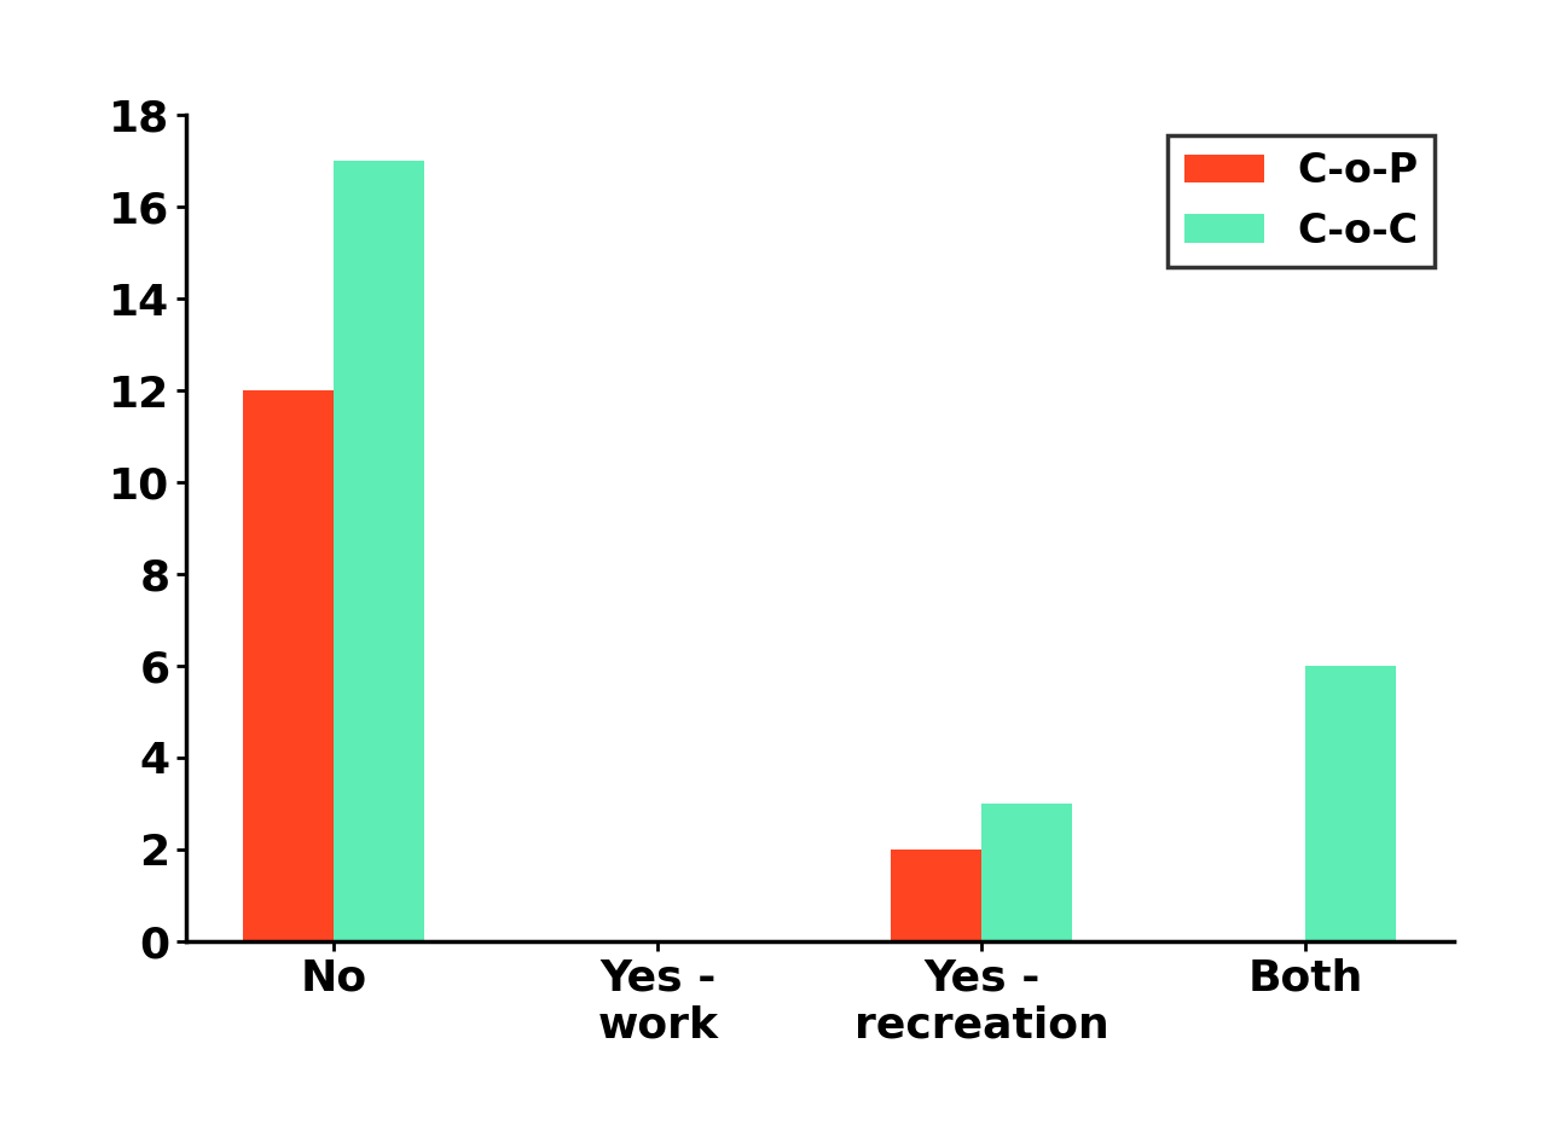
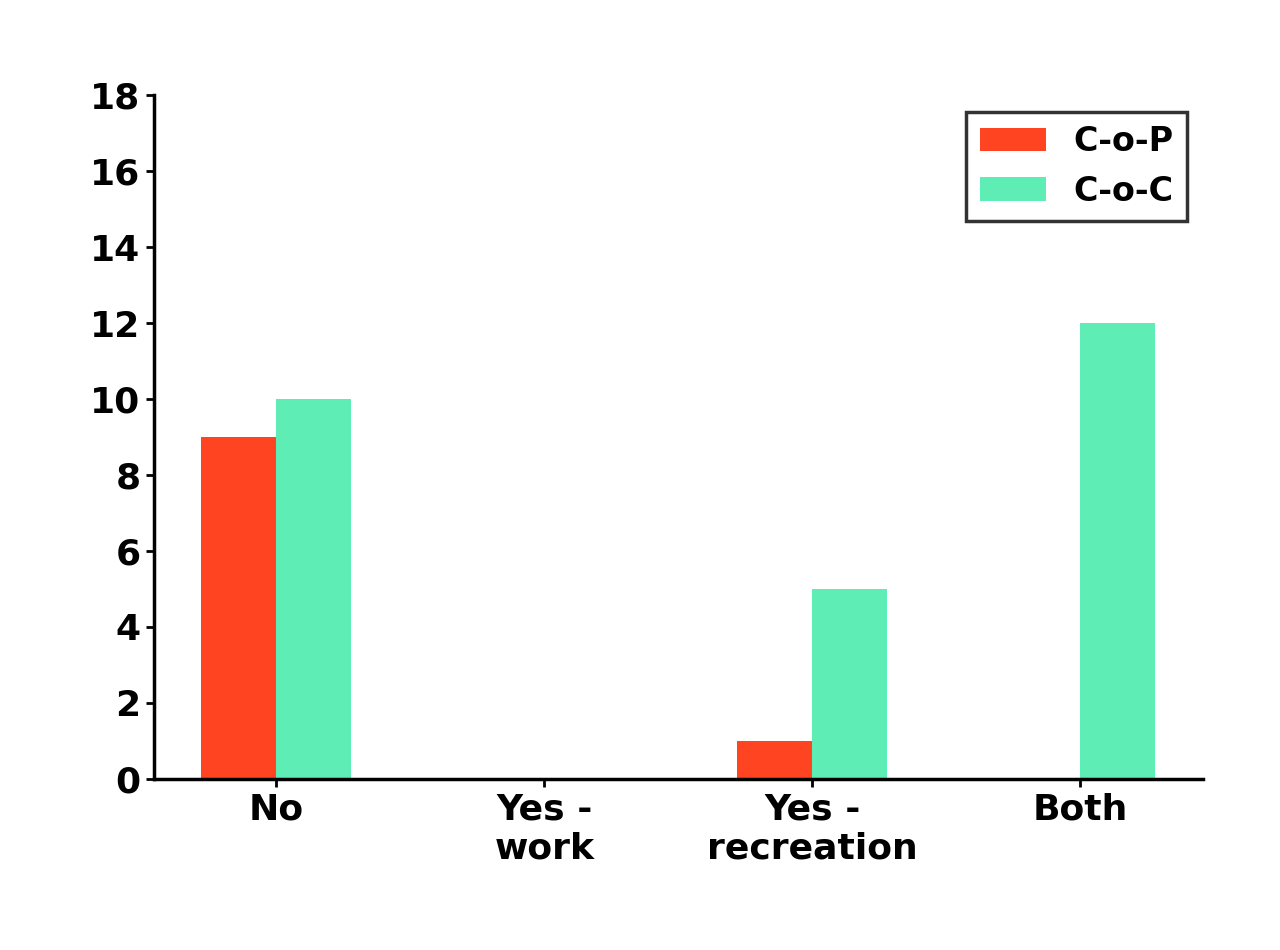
C-o-P/No: 12 -> 9
C-o-C/No: 17 -> 10
C-o-P/Yes - recreation: 2 -> 1
C-o-C/Yes - recreation: 3 -> 5
C-o-C/Both: 6 -> 12
